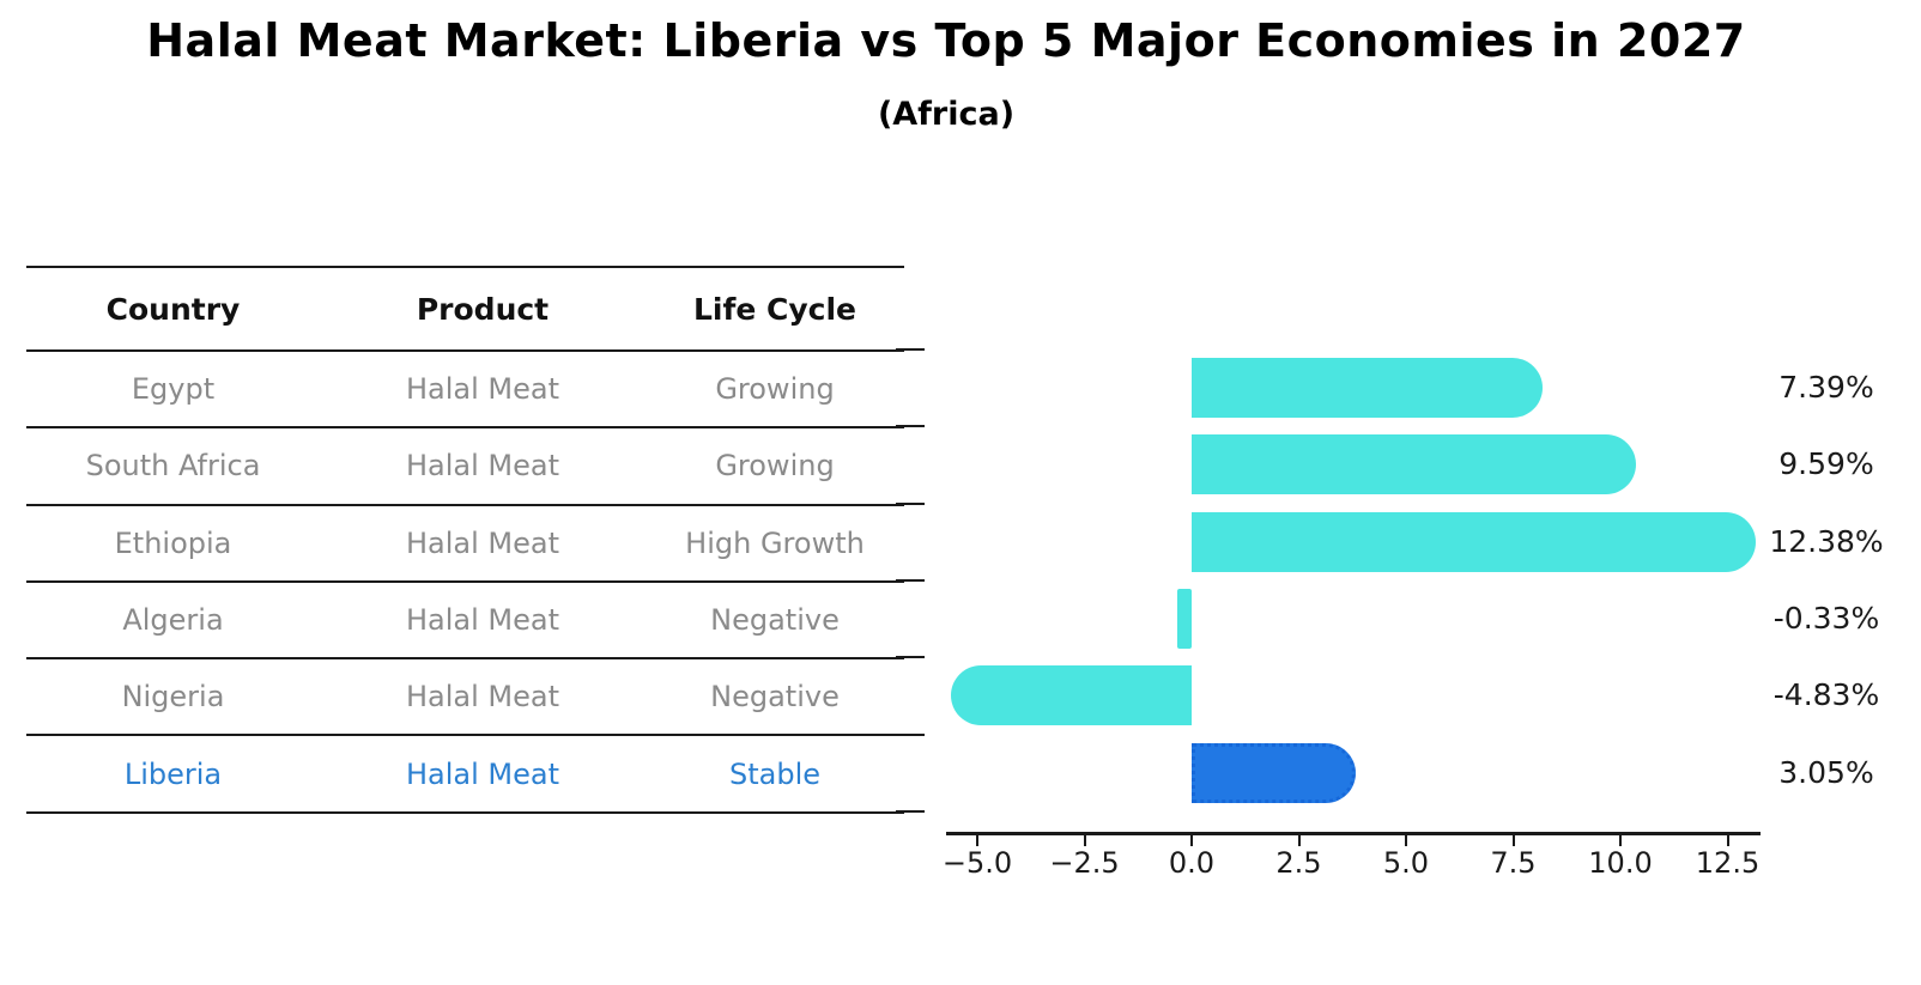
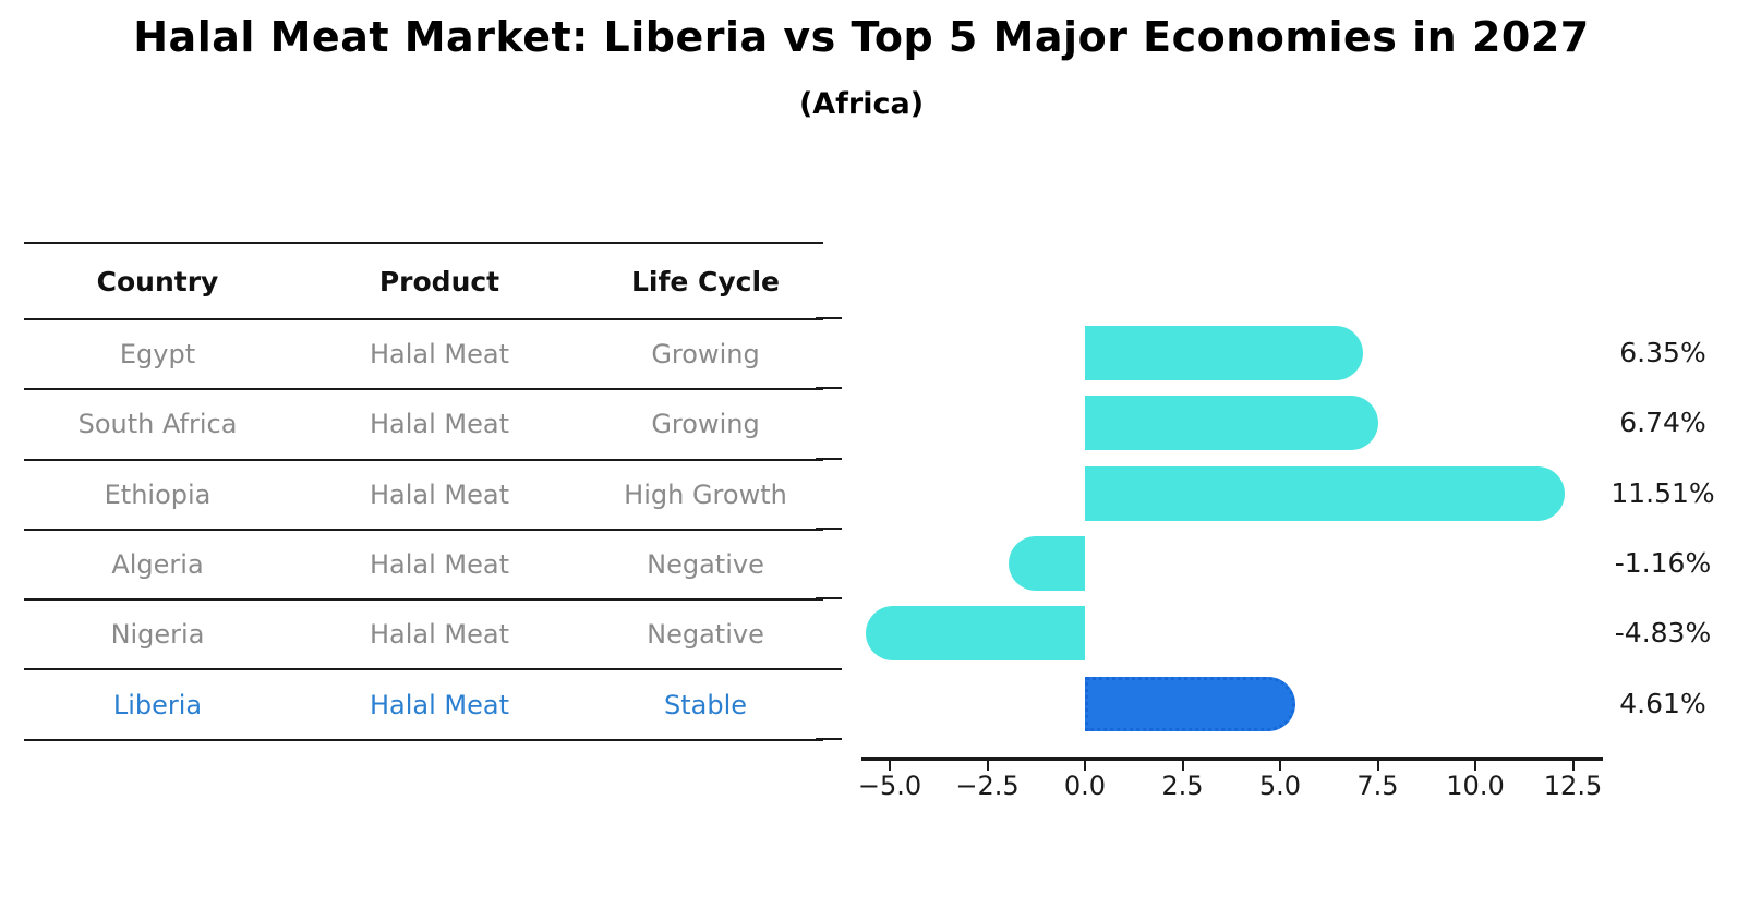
Egypt: 7.39% -> 6.35%
South Africa: 9.59% -> 6.74%
Ethiopia: 12.38% -> 11.51%
Algeria: -0.33% -> -1.16%
Liberia: 3.05% -> 4.61%
